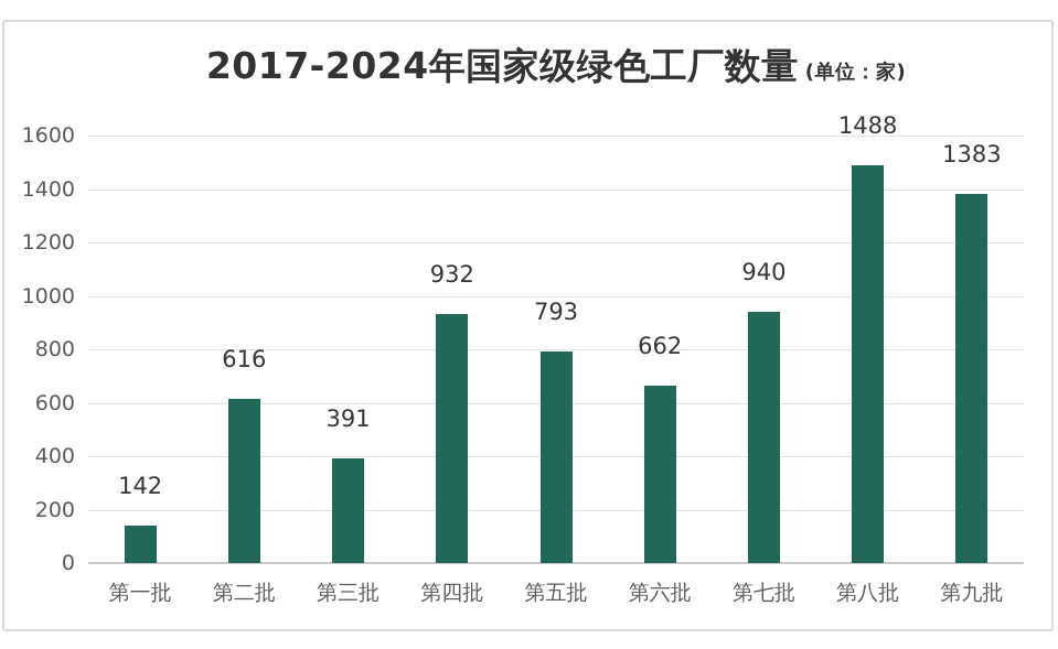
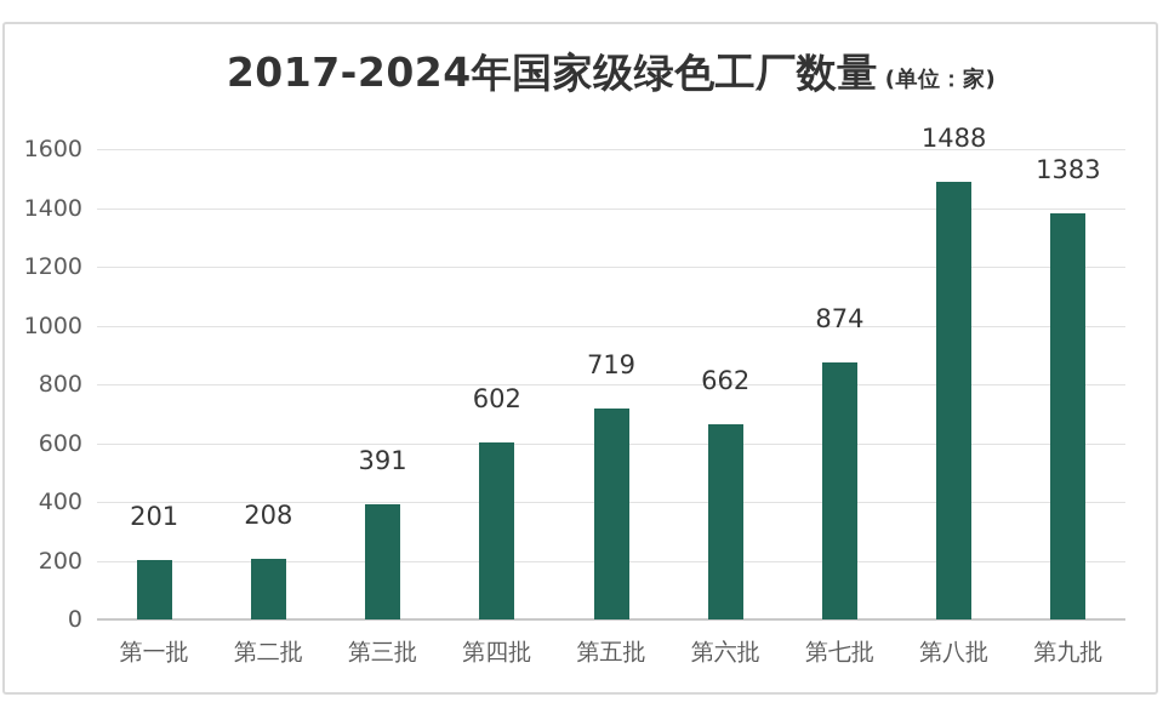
第一批: 142 -> 201
第二批: 616 -> 208
第四批: 932 -> 602
第五批: 793 -> 719
第七批: 940 -> 874
